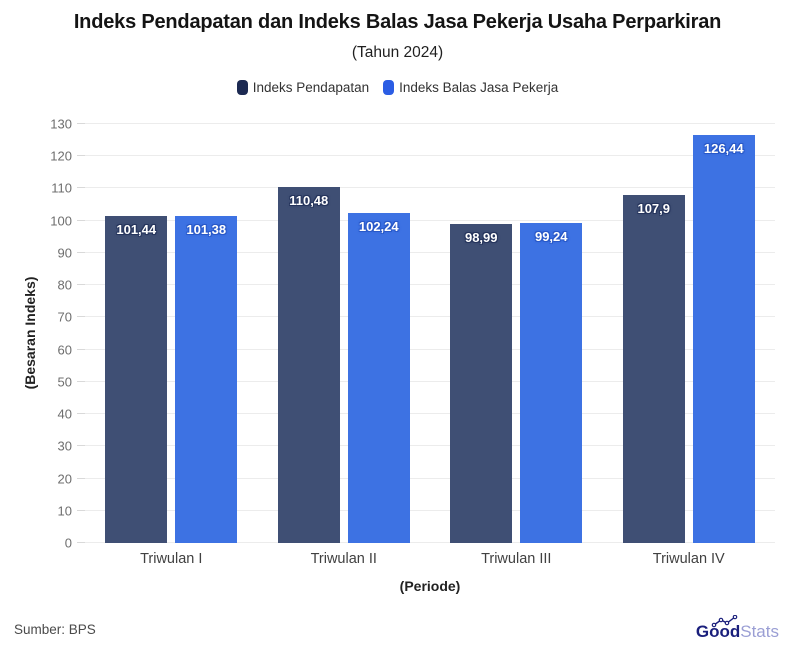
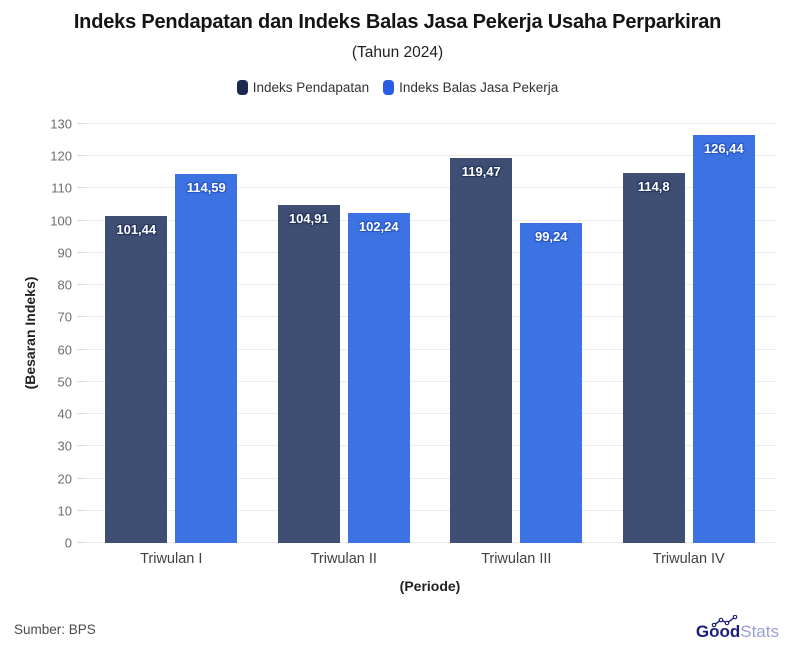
Indeks Balas Jasa Pekerja/Triwulan I: 101,38 -> 114,59
Indeks Pendapatan/Triwulan II: 110,48 -> 104,91
Indeks Pendapatan/Triwulan III: 98,99 -> 119,47
Indeks Pendapatan/Triwulan IV: 107,9 -> 114,8
